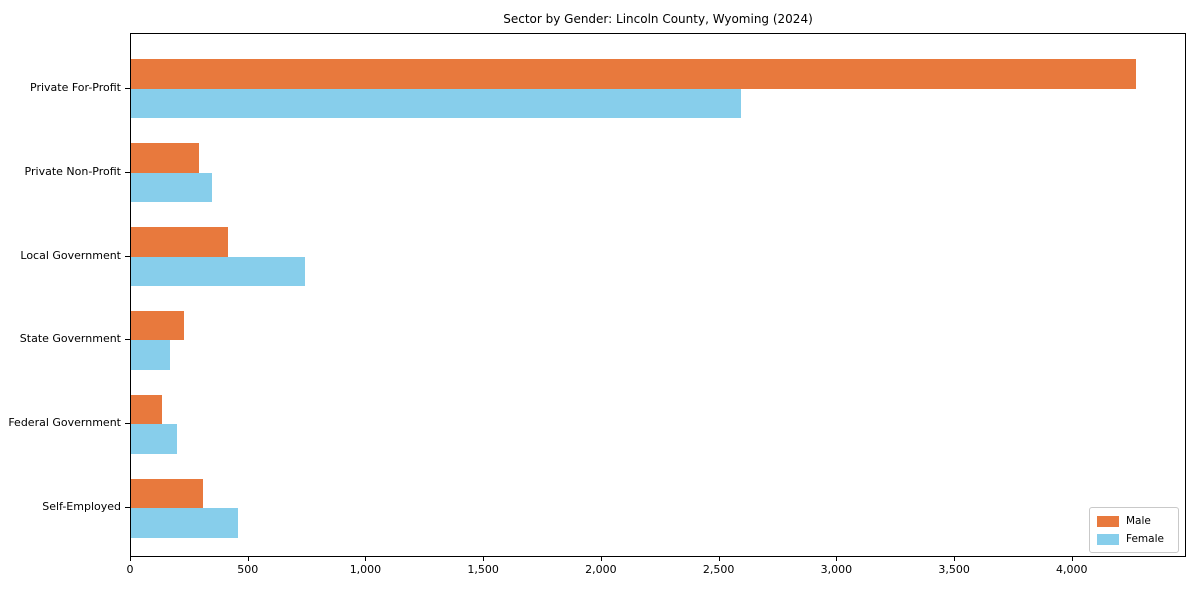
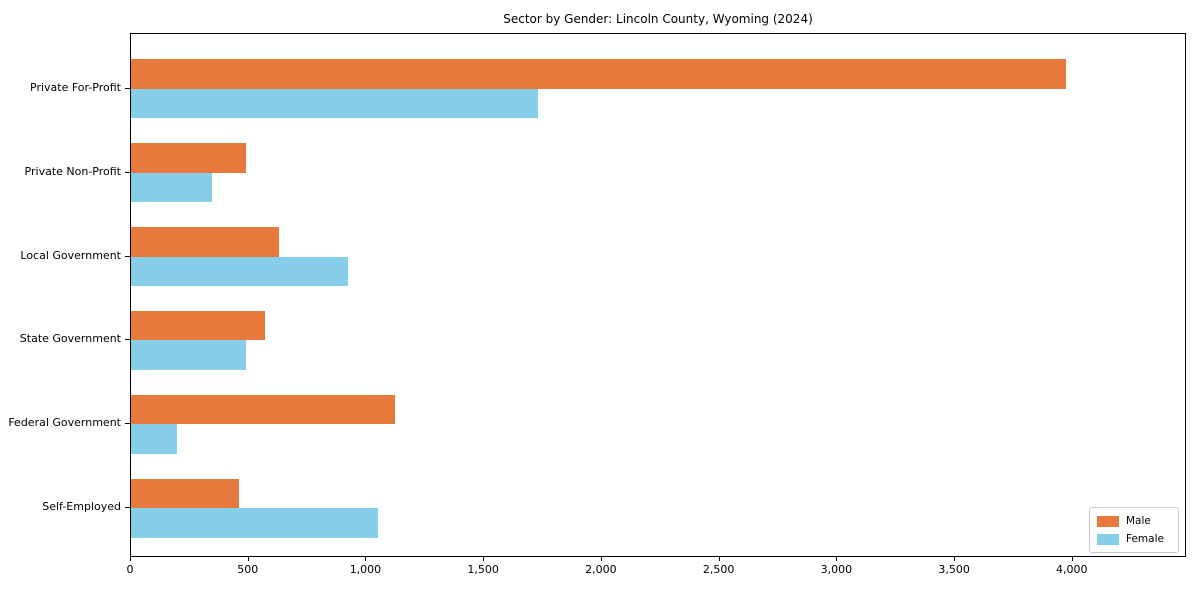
Male/Private For-Profit: 4270 -> 3970
Female/Private For-Profit: 2590 -> 1730
Male/Private Non-Profit: 290 -> 490
Male/Local Government: 410 -> 630
Female/Local Government: 740 -> 920
Male/State Government: 220 -> 570
Female/State Government: 160 -> 490
Male/Federal Government: 130 -> 1120
Male/Self-Employed: 300 -> 460
Female/Self-Employed: 460 -> 1050
